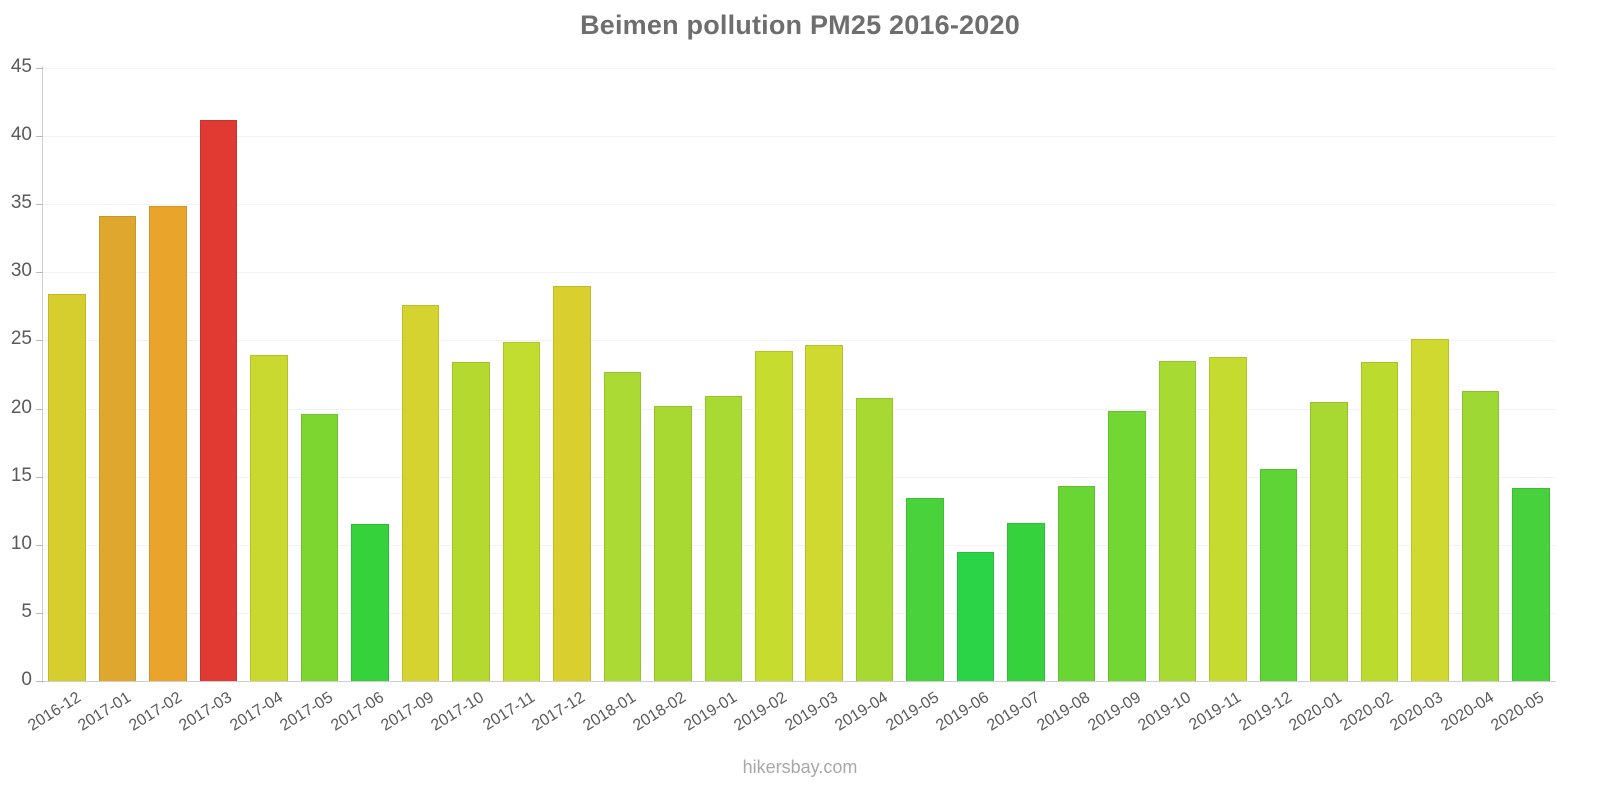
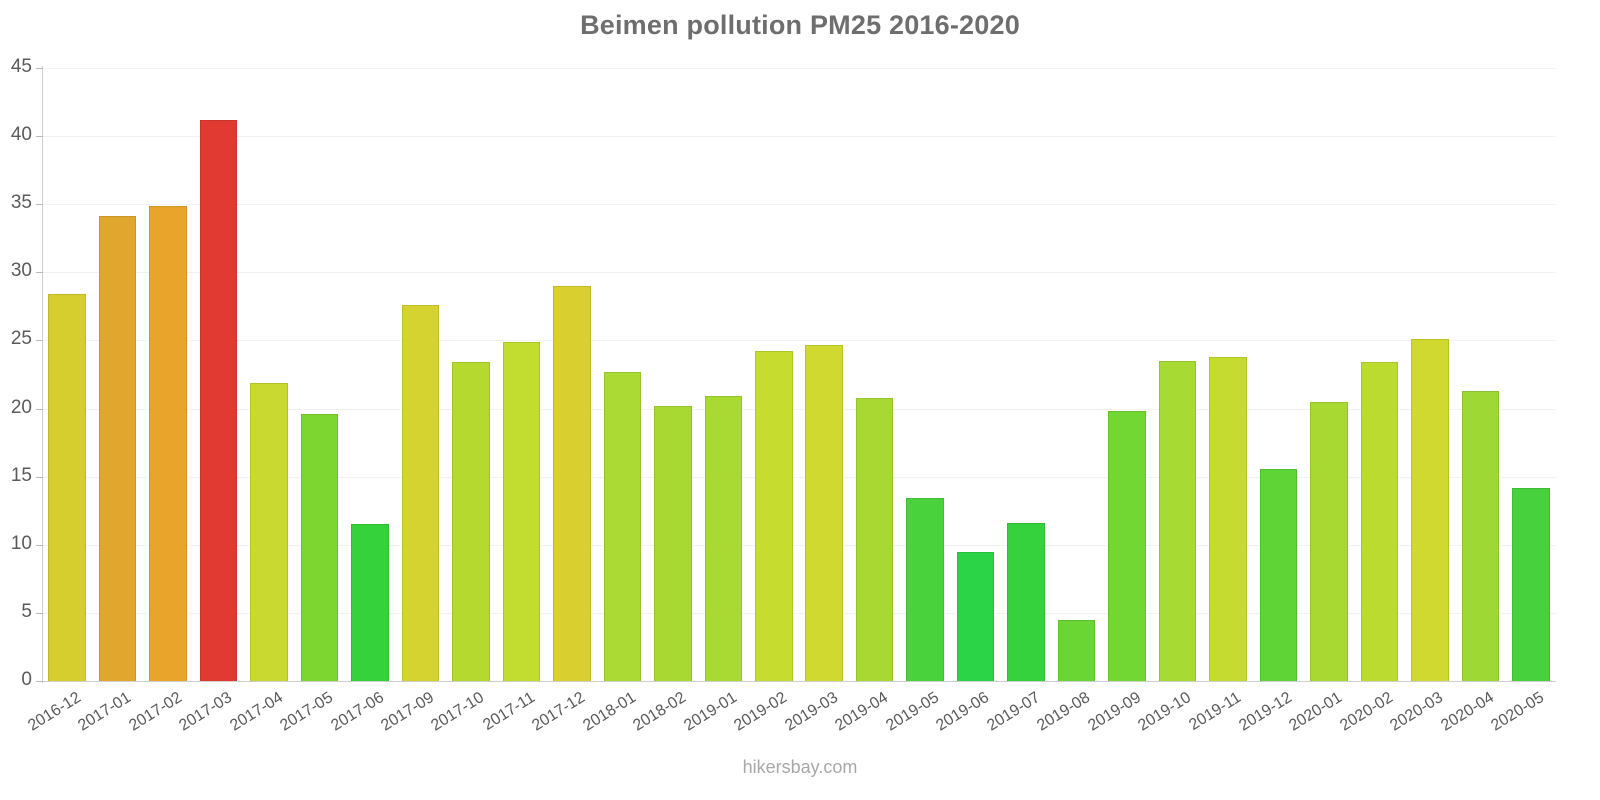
2017-04: 23.9 -> 21.9
2019-08: 14.3 -> 4.5
